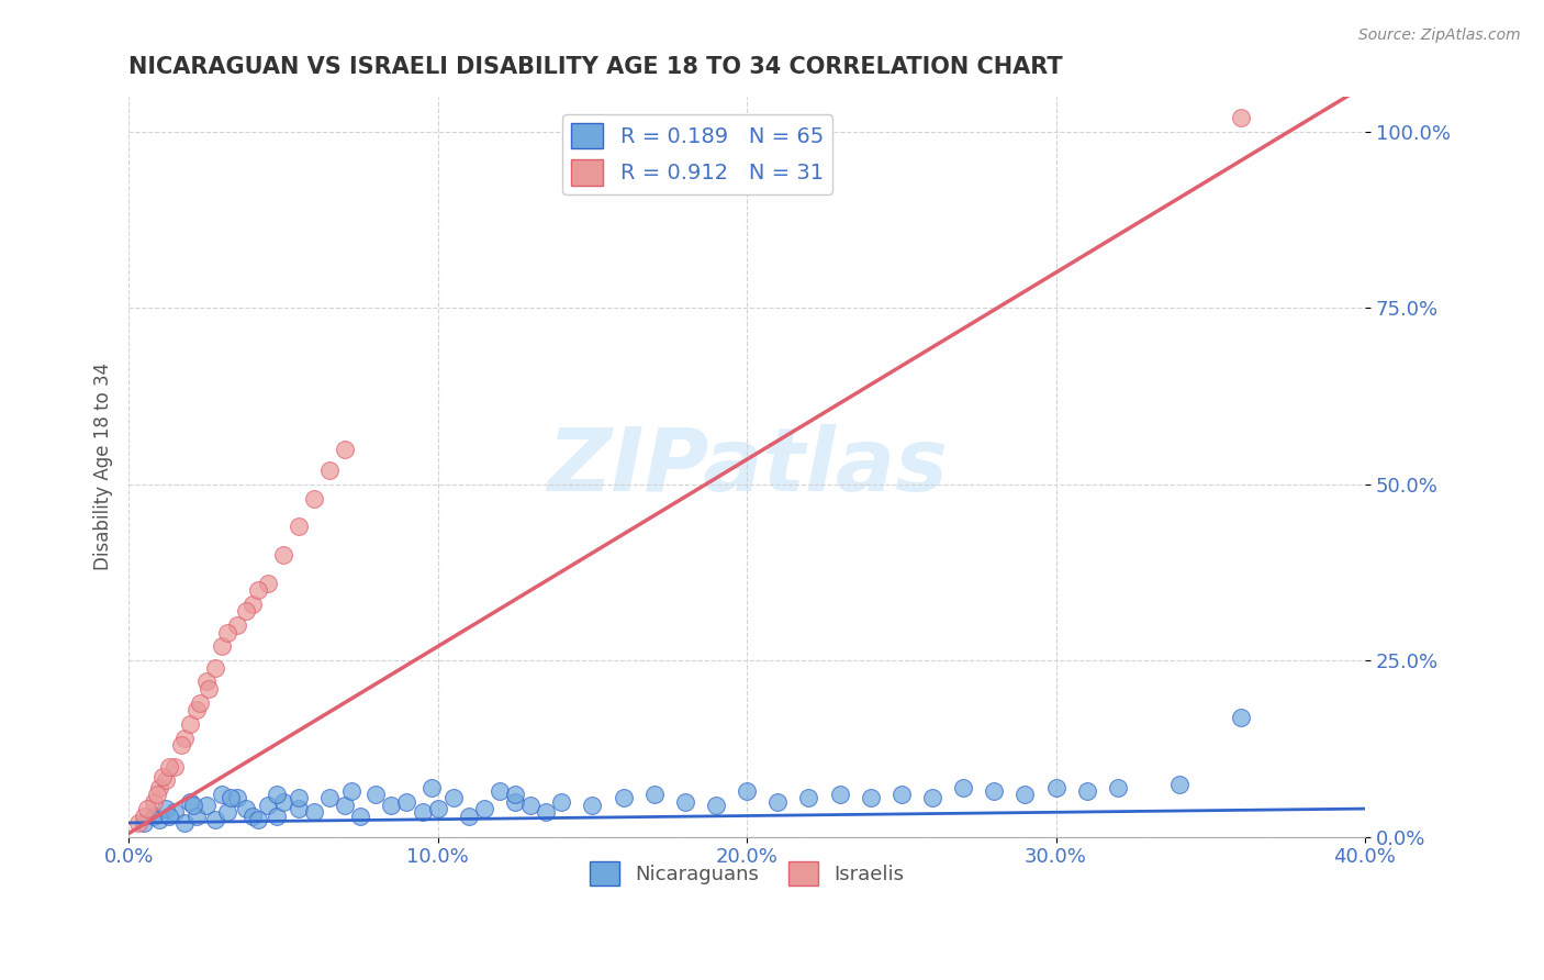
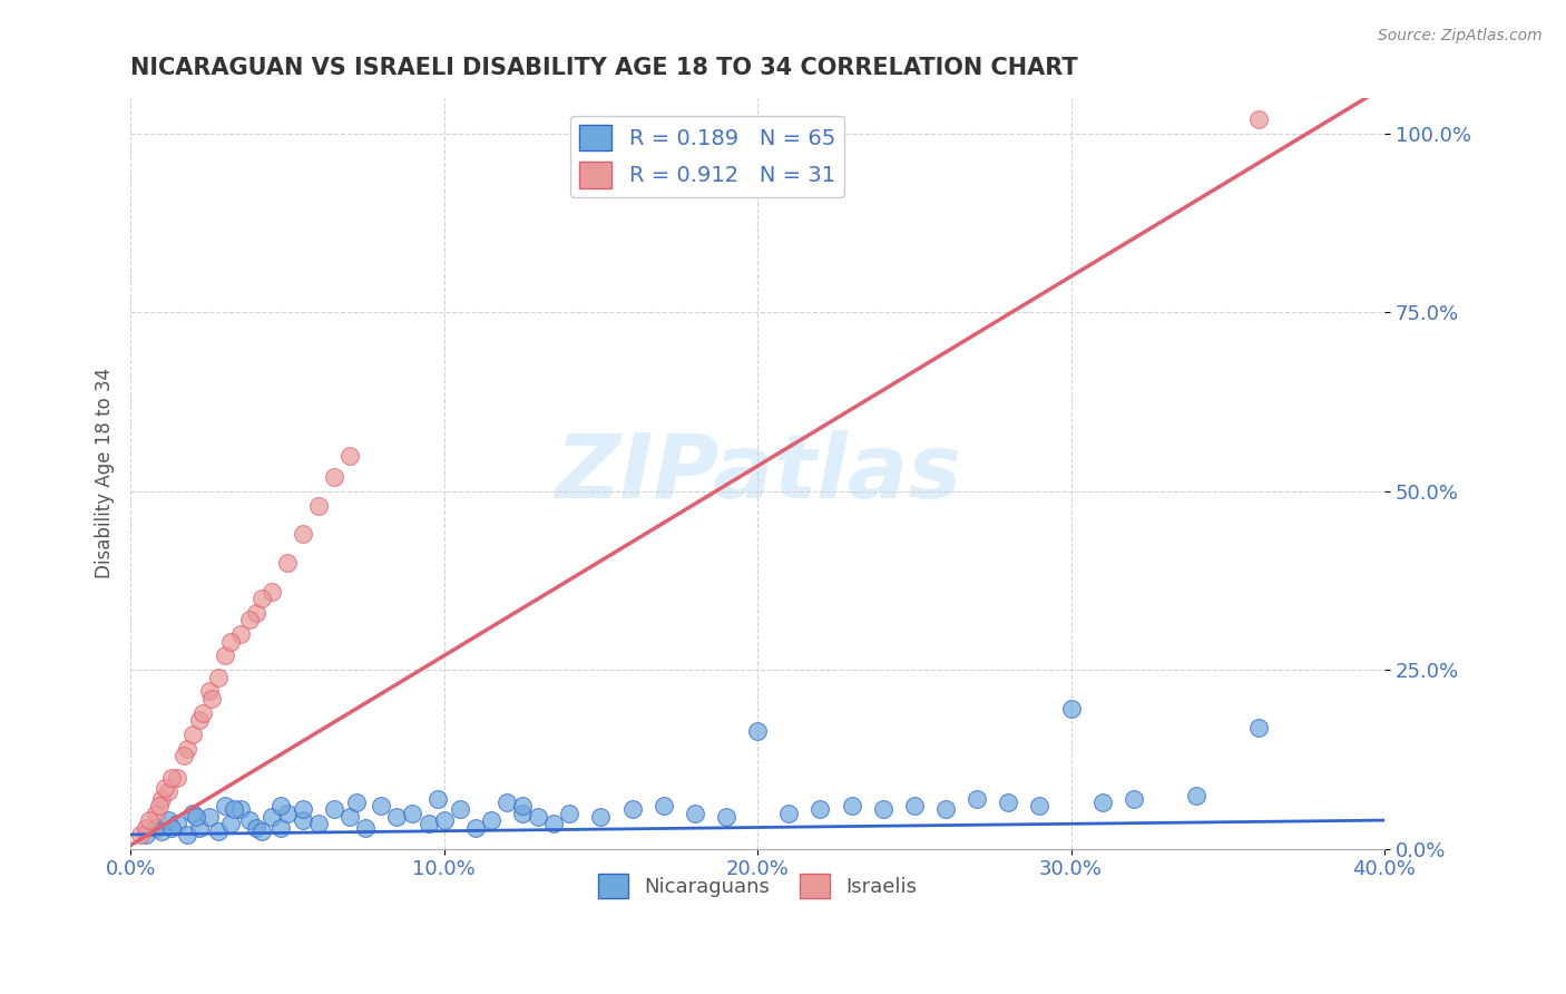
Nicaraguans/20.0%: 6.5% -> 16.4%
Nicaraguans/30.0%: 7.0% -> 19.6%
